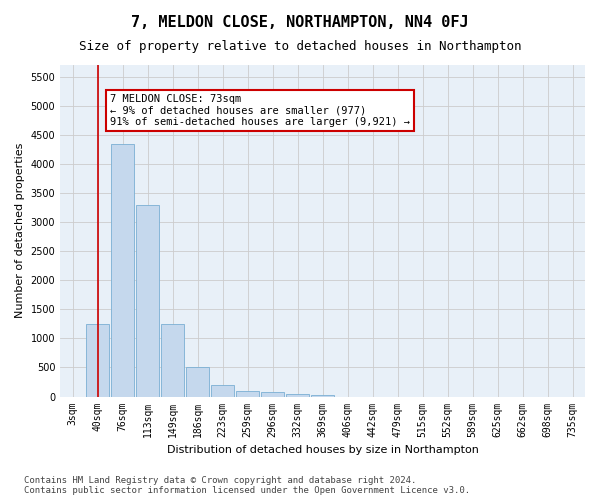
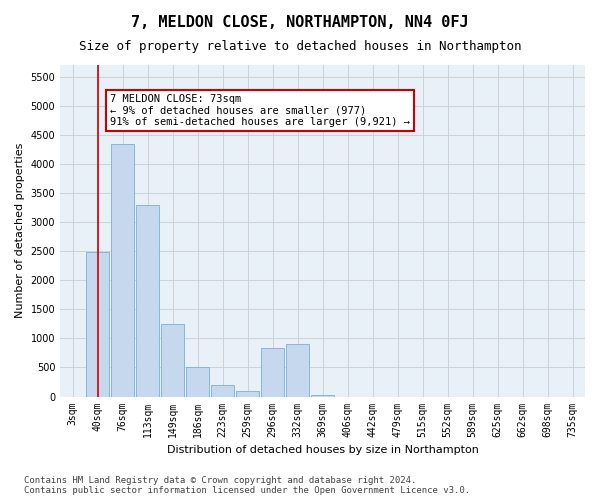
40sqm: 1250 -> 2480
296sqm: 80 -> 840
332sqm: 50 -> 900
